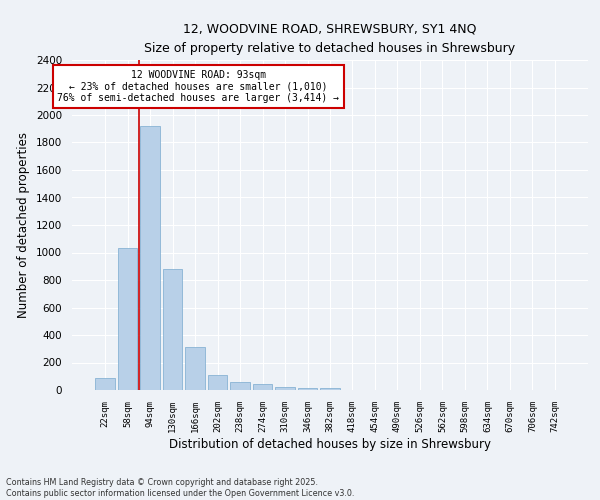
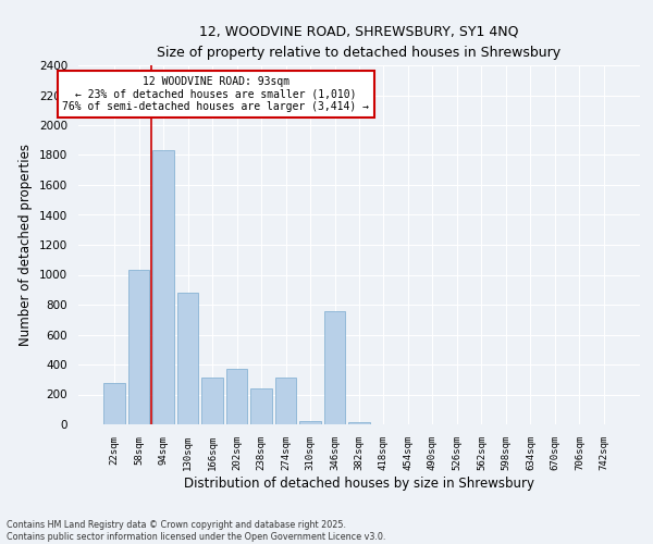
22sqm: 80 -> 280
94sqm: 1920 -> 1830
202sqm: 110 -> 370
238sqm: 60 -> 240
274sqm: 40 -> 310
346sqm: 20 -> 760
